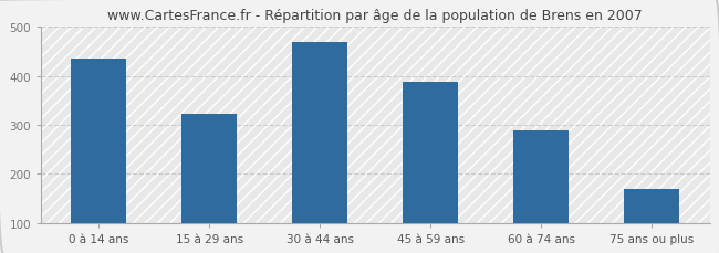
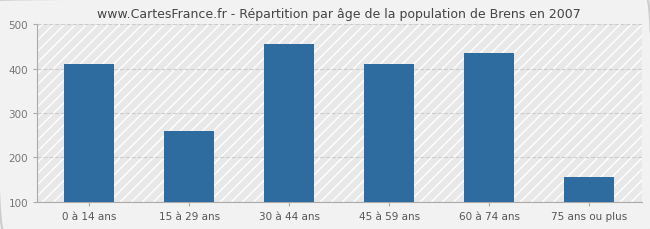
0 à 14 ans: 435 -> 410
15 à 29 ans: 322 -> 260
30 à 44 ans: 470 -> 455
45 à 59 ans: 388 -> 410
60 à 74 ans: 289 -> 435
75 ans ou plus: 168 -> 155
